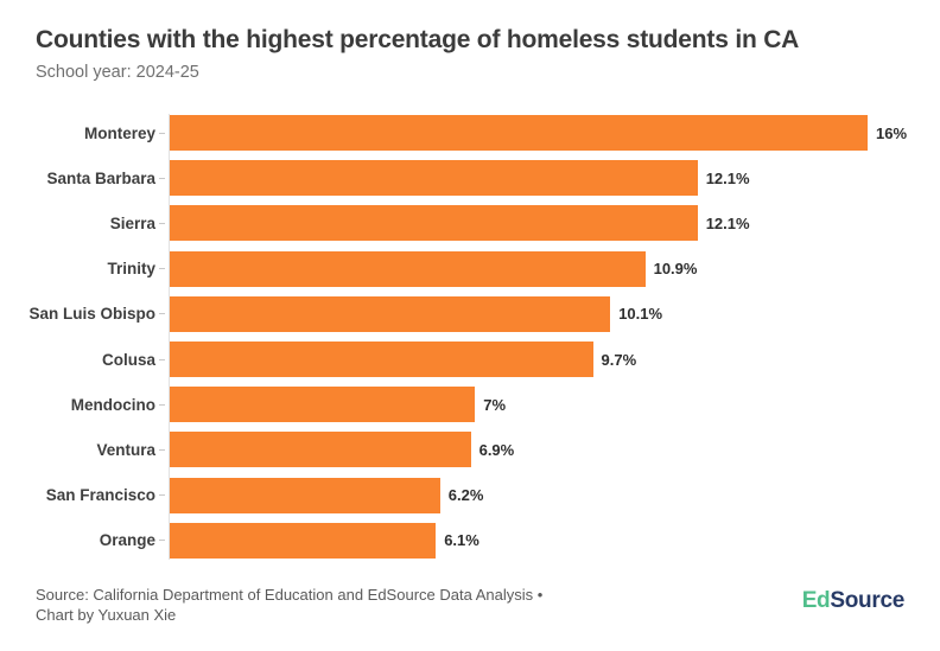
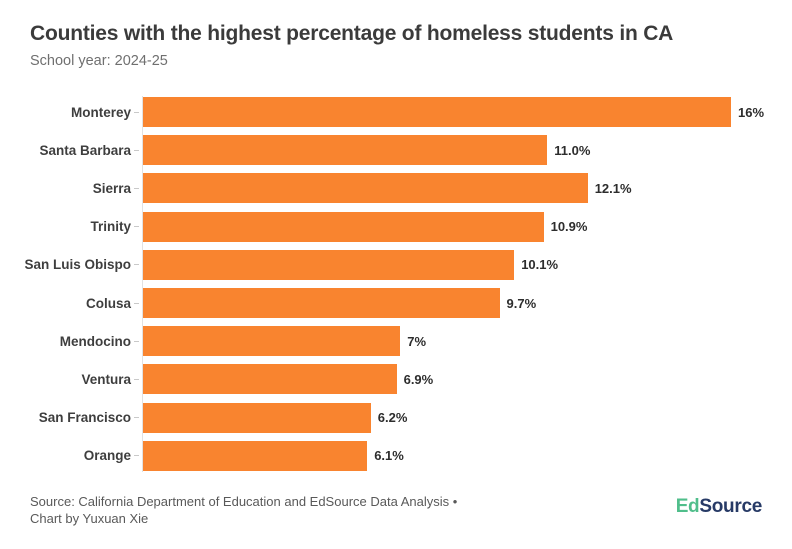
Santa Barbara: 12.1% -> 11.0%
